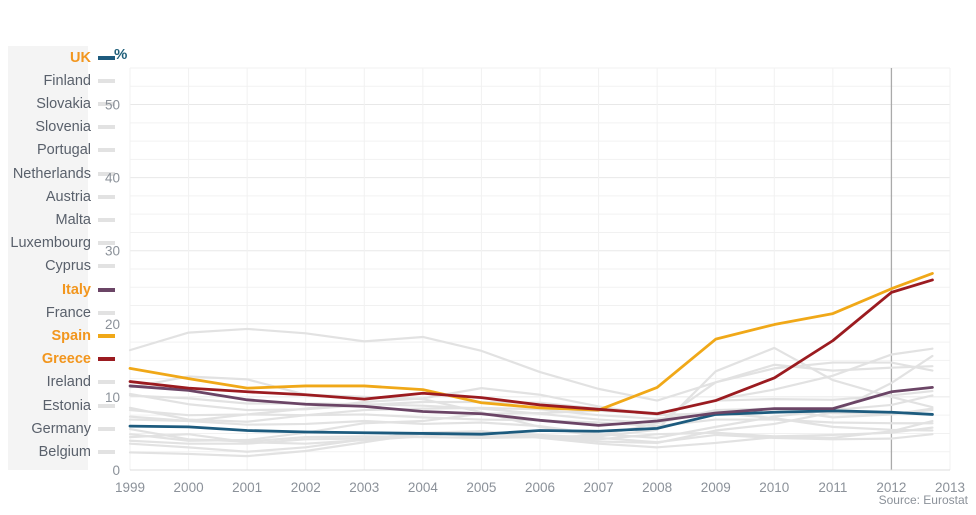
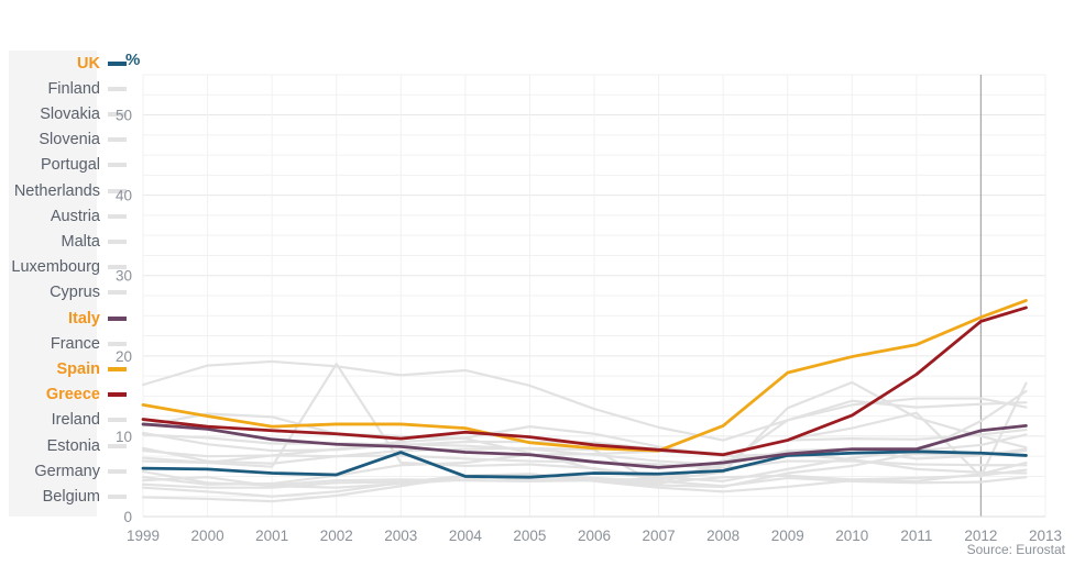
Slovenia/2002: 6 -> 19
UK/2003: 5 -> 8
Belgium/2007: 8 -> 4
Portugal/2012: 16 -> 5
